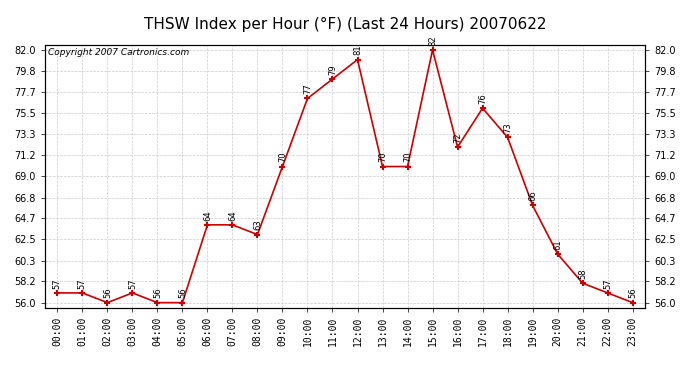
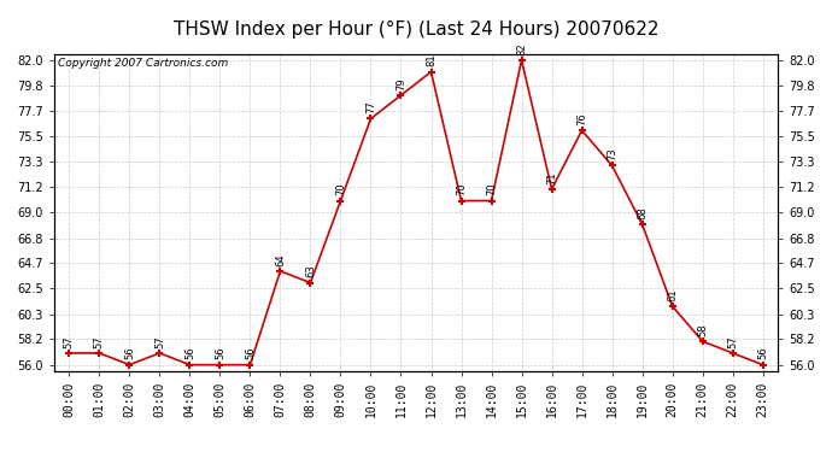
06:00: 64 -> 56
16:00: 72 -> 71
19:00: 66 -> 68
